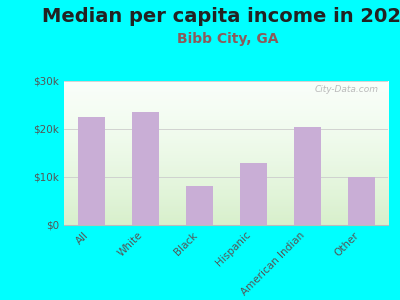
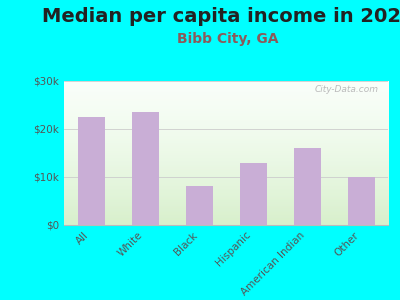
American Indian: $20.5k -> $16.0k
